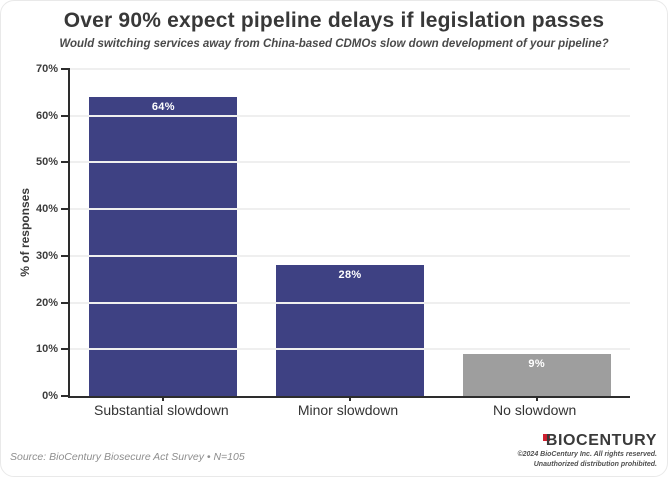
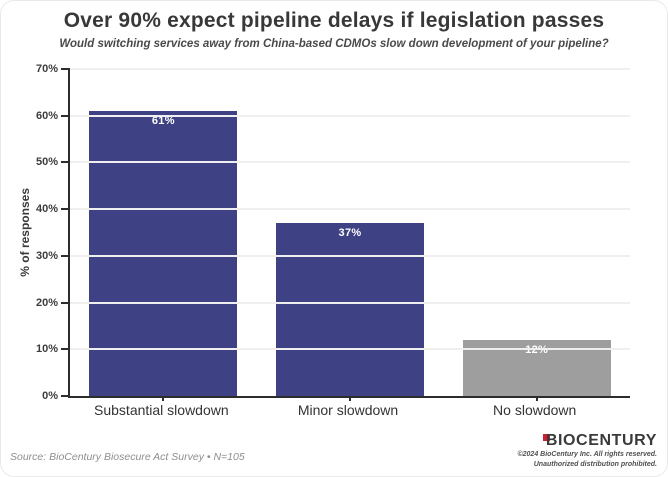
Substantial slowdown: 64% -> 61%
Minor slowdown: 28% -> 37%
No slowdown: 9% -> 12%
